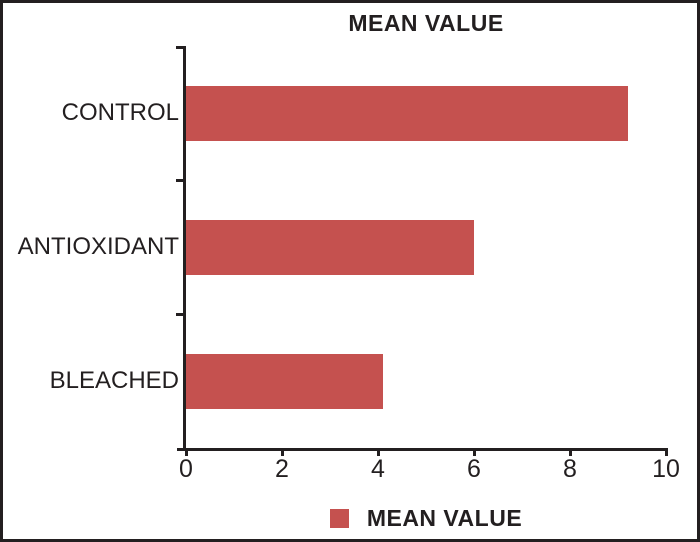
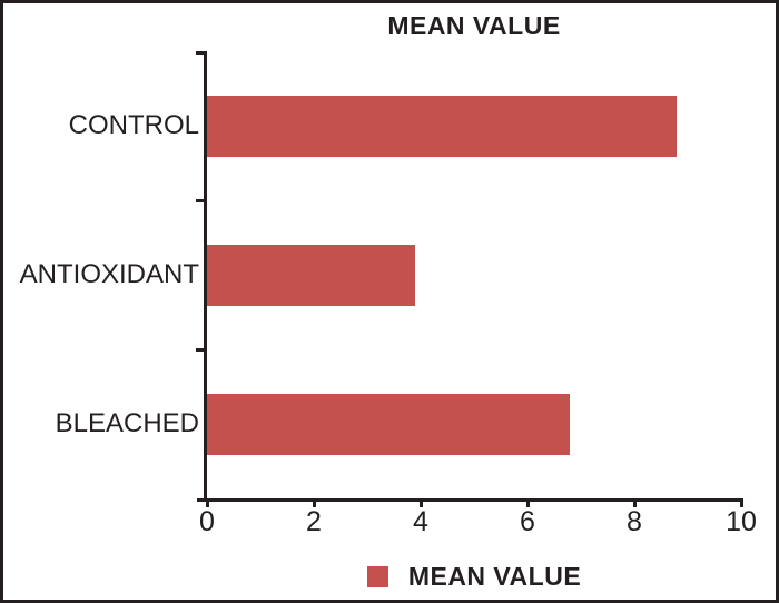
CONTROL: 9.2 -> 8.8
ANTIOXIDANT: 6.0 -> 3.9
BLEACHED: 4.1 -> 6.8
